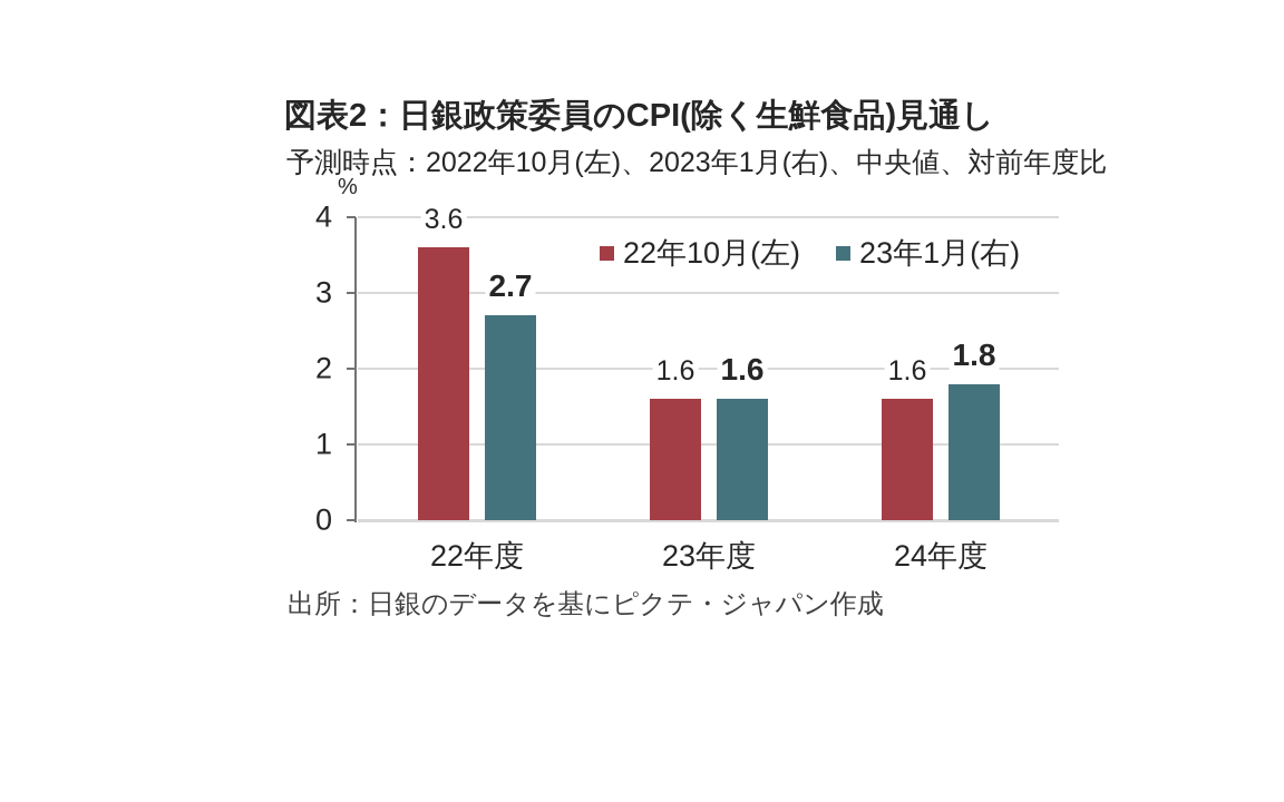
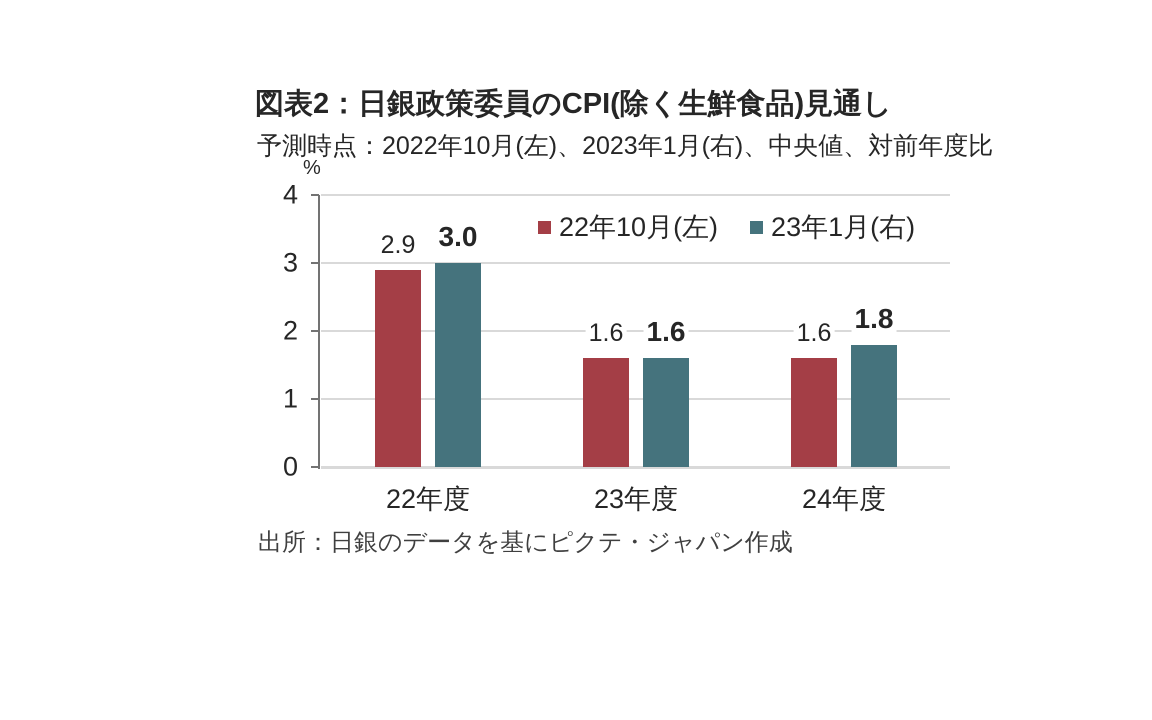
22年10月(左)/22年度: 3.6 -> 2.9
23年1月(右)/22年度: 2.7 -> 3.0
